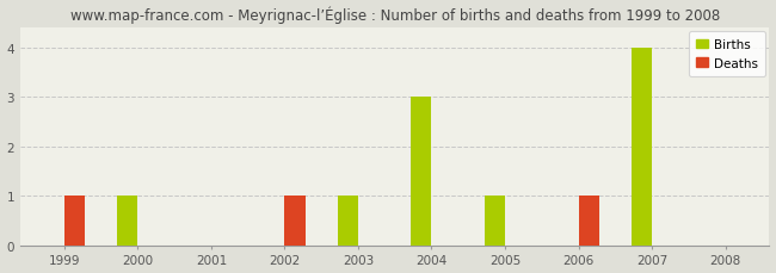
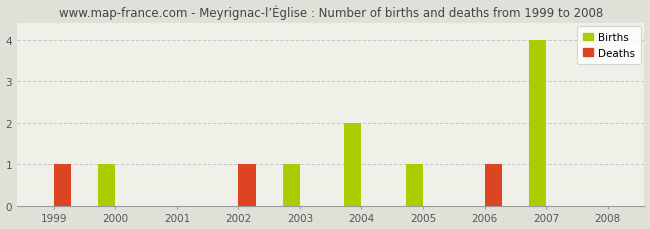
Births/2004: 3 -> 2
